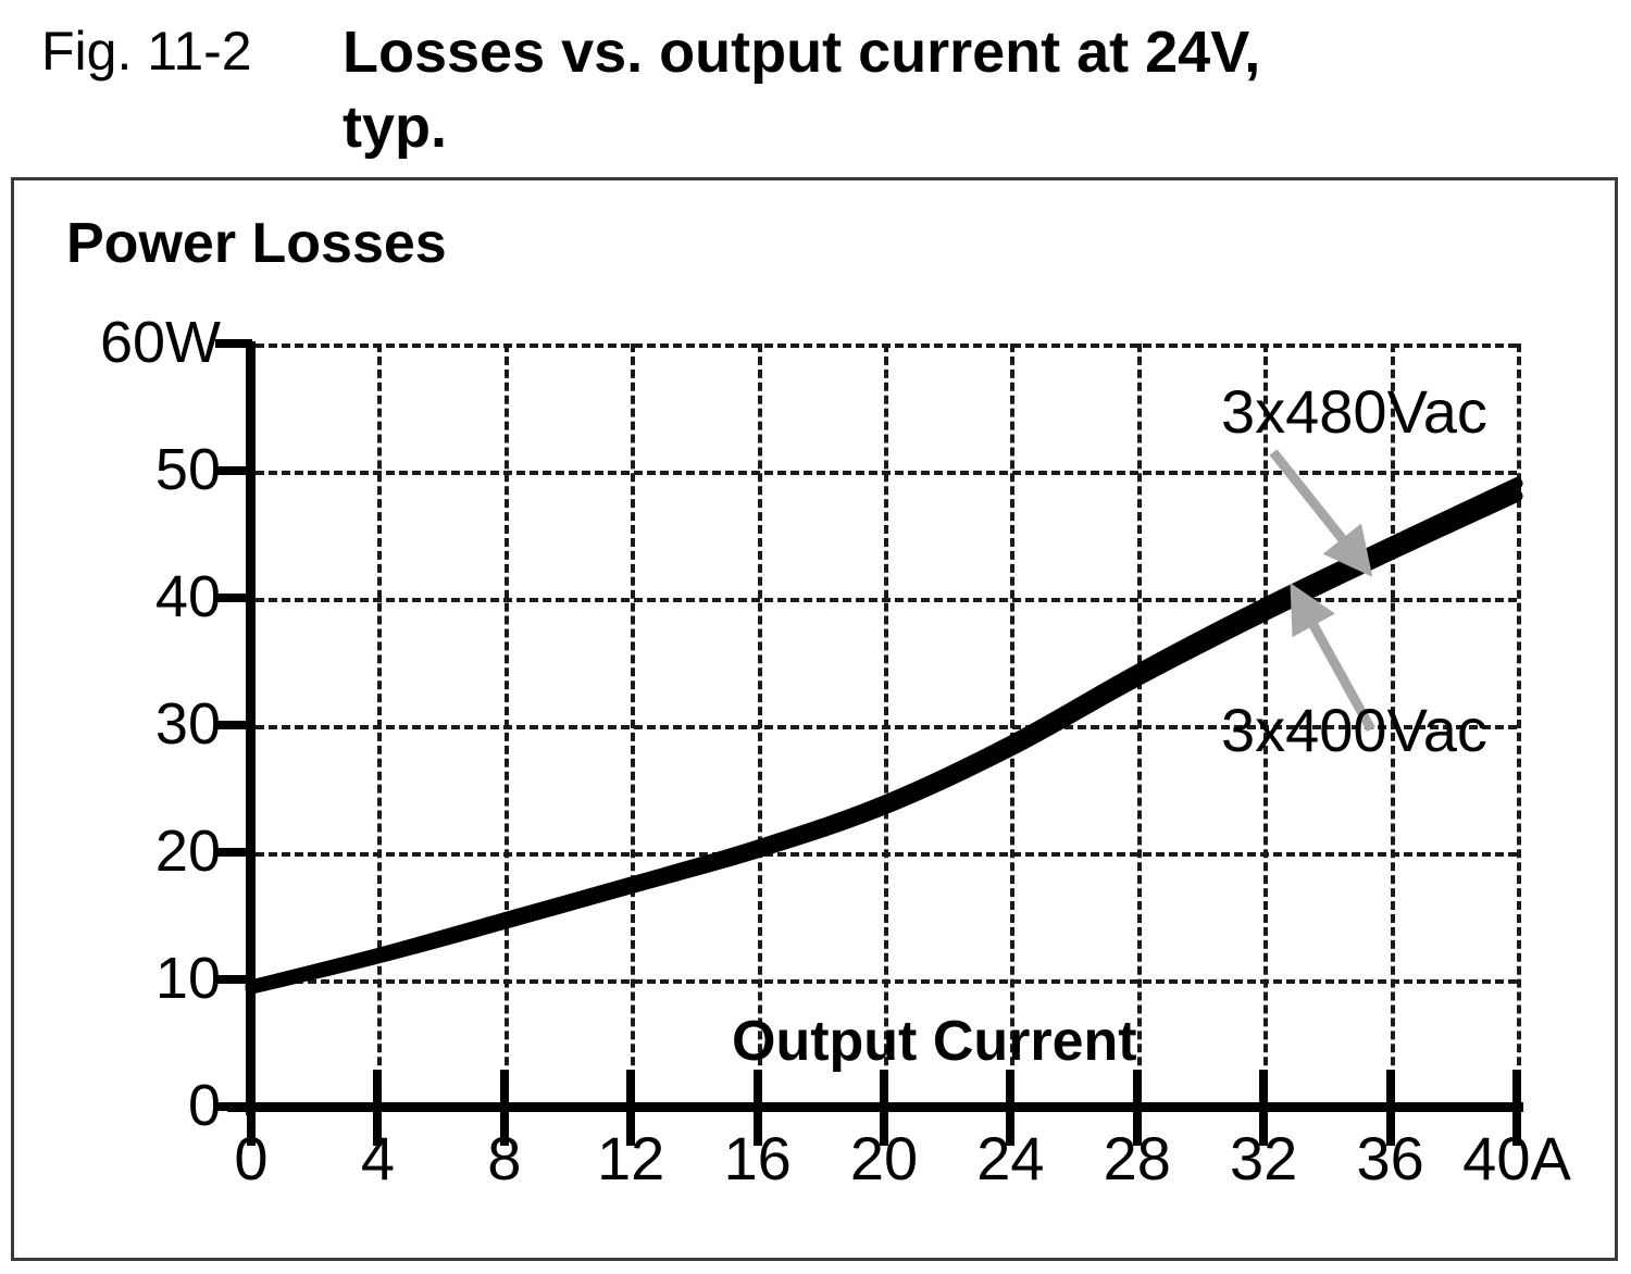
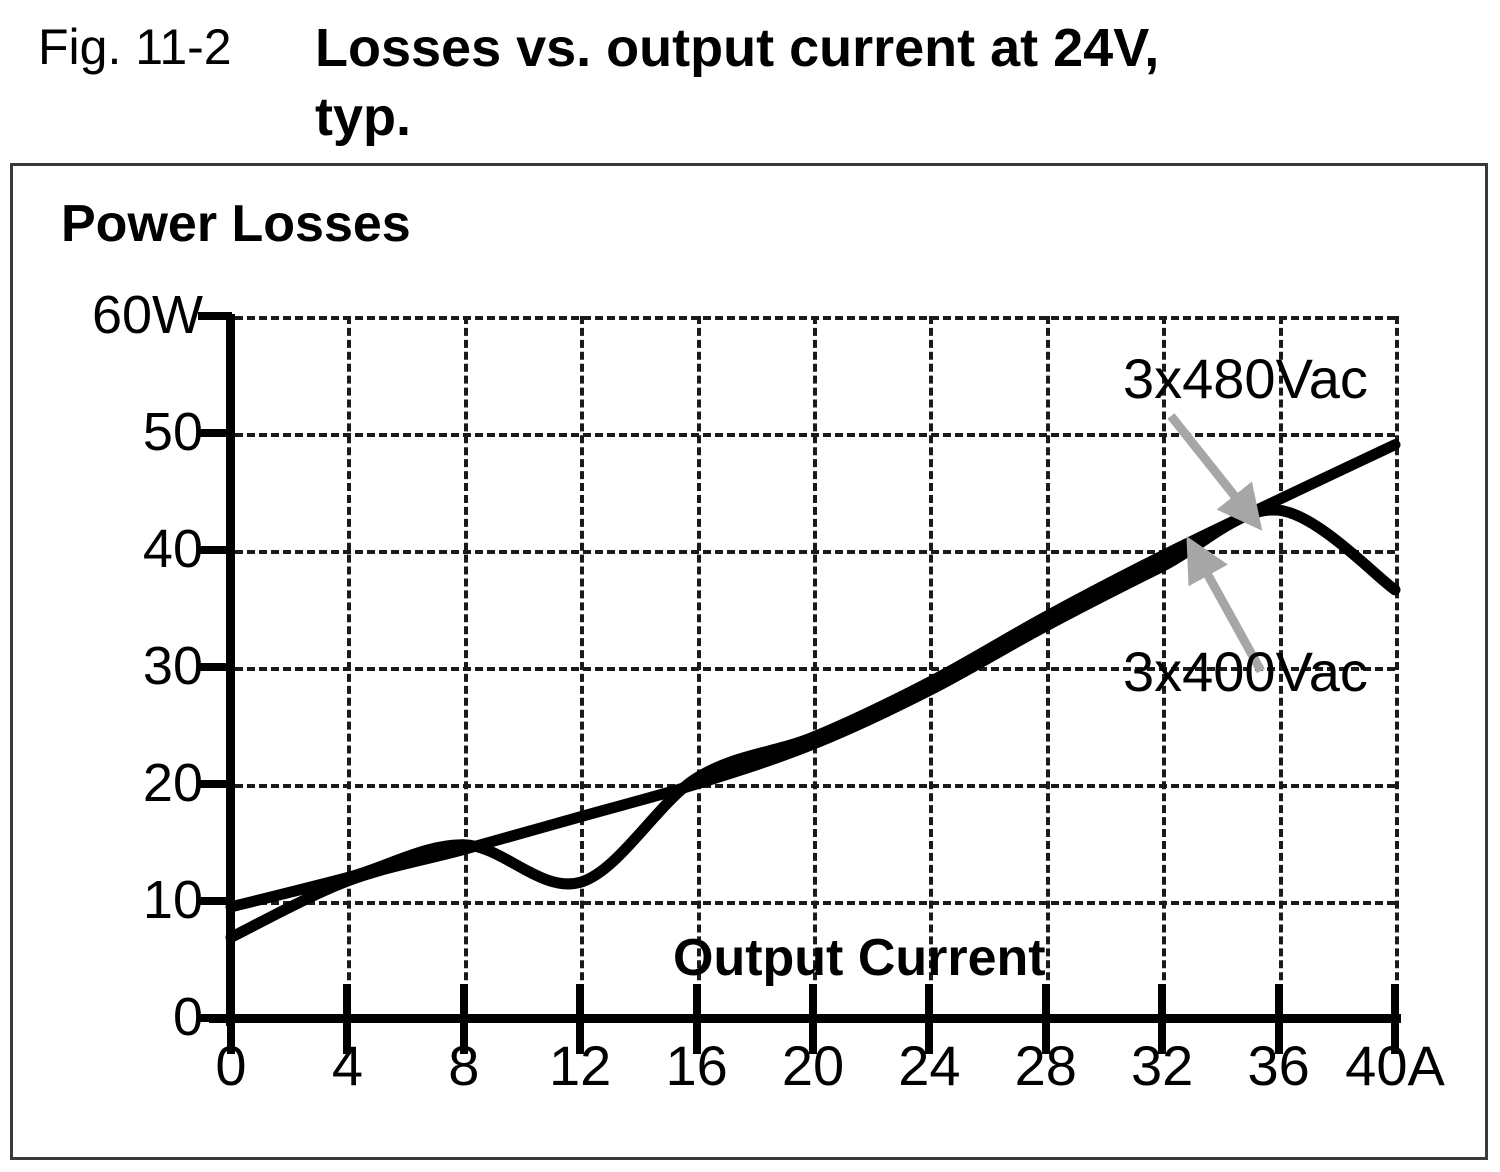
3x400Vac/0: 9.3 -> 6.9
3x480Vac/12: 17.6 -> 11.6
3x400Vac/40: 48.0 -> 36.6
